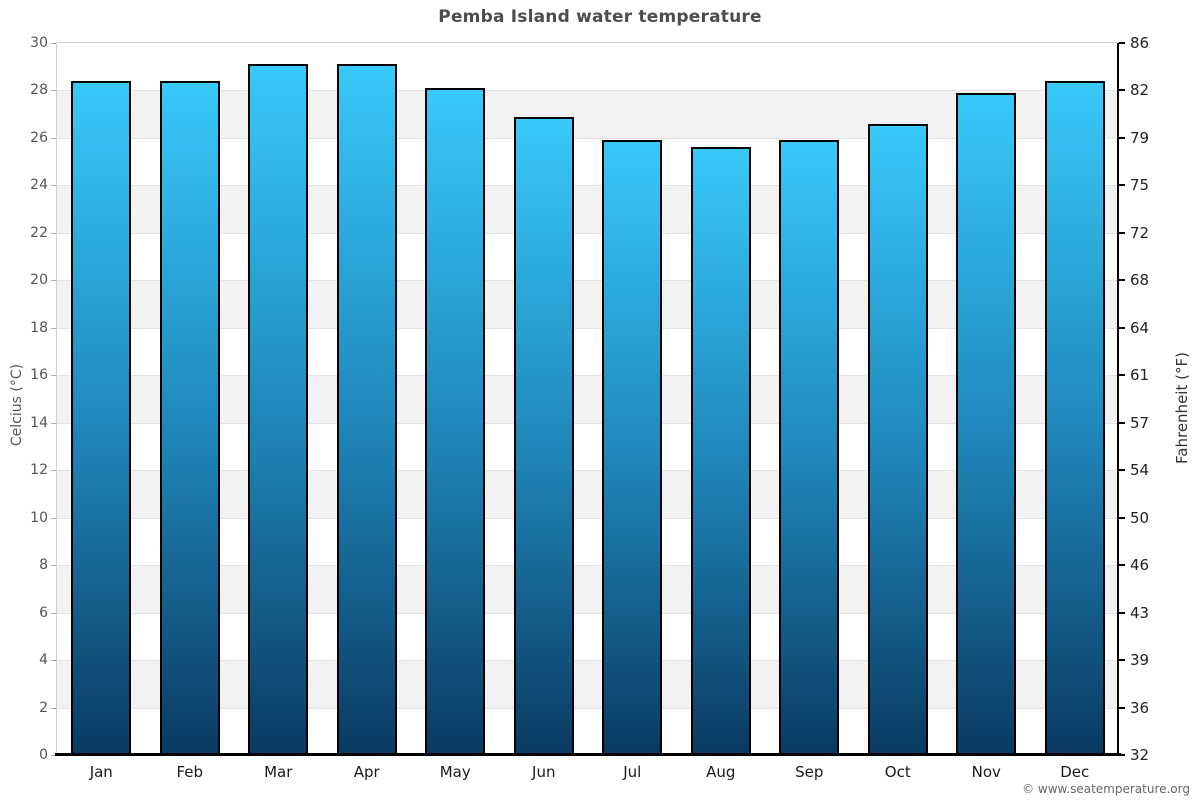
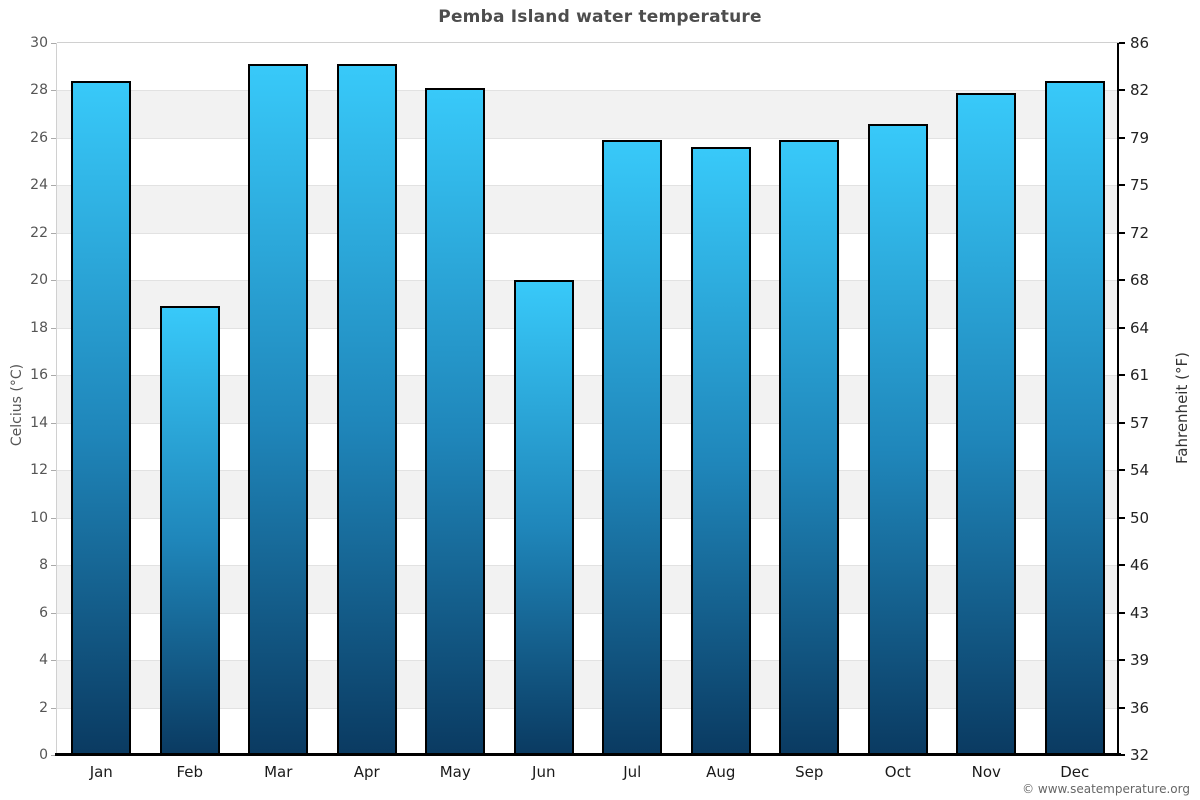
Feb: 28.4 -> 18.9
Jun: 26.9 -> 20.0
